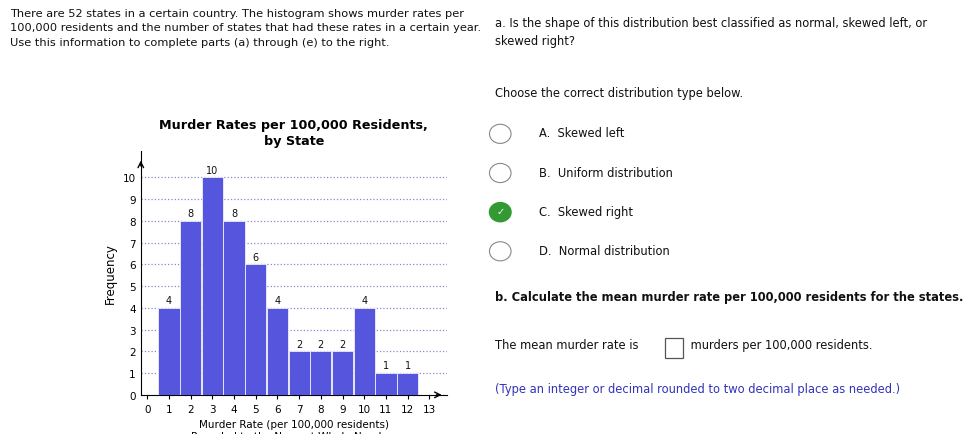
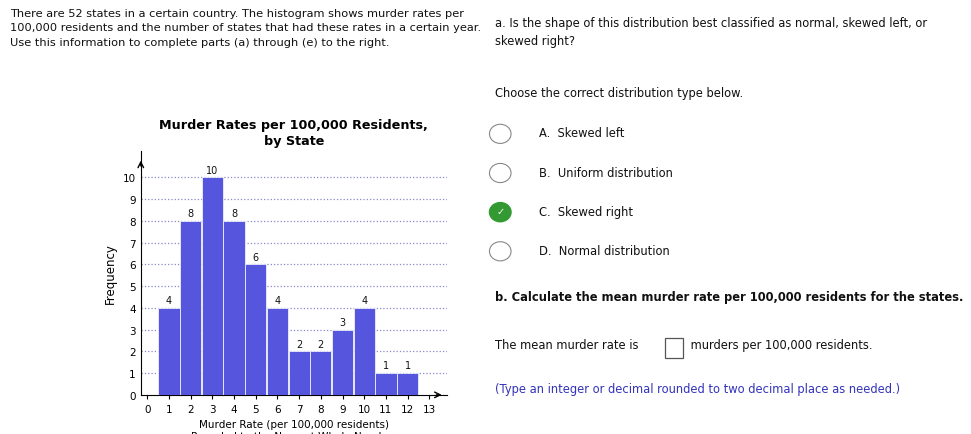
9: 2 -> 3
